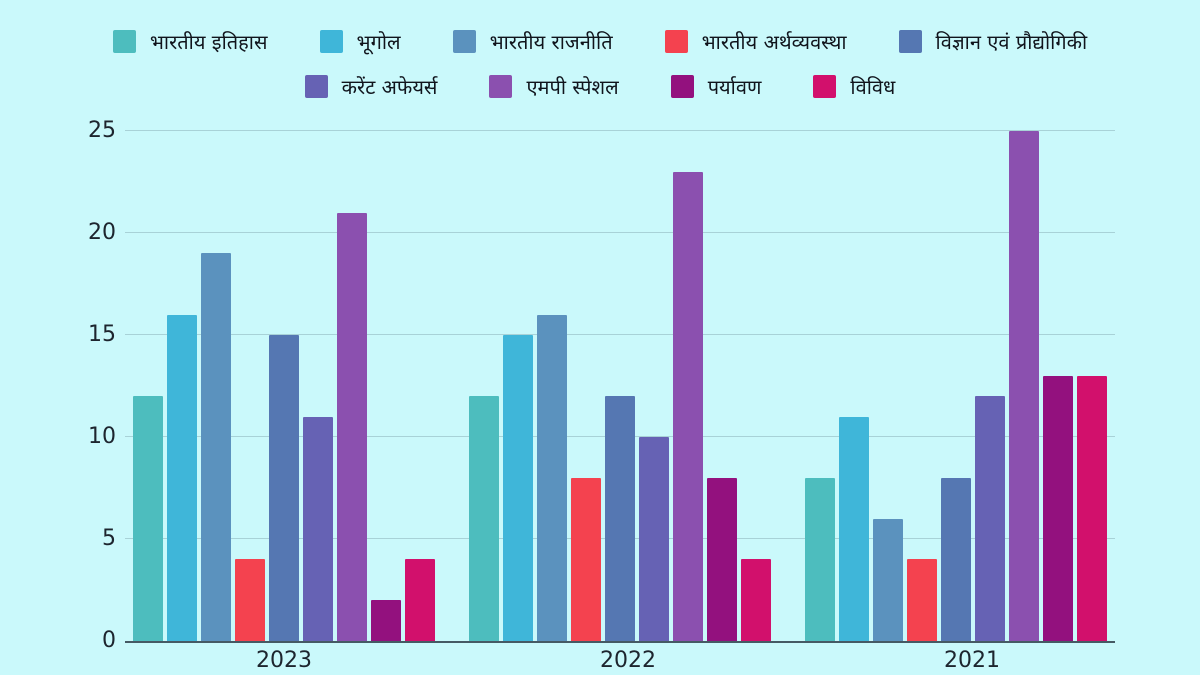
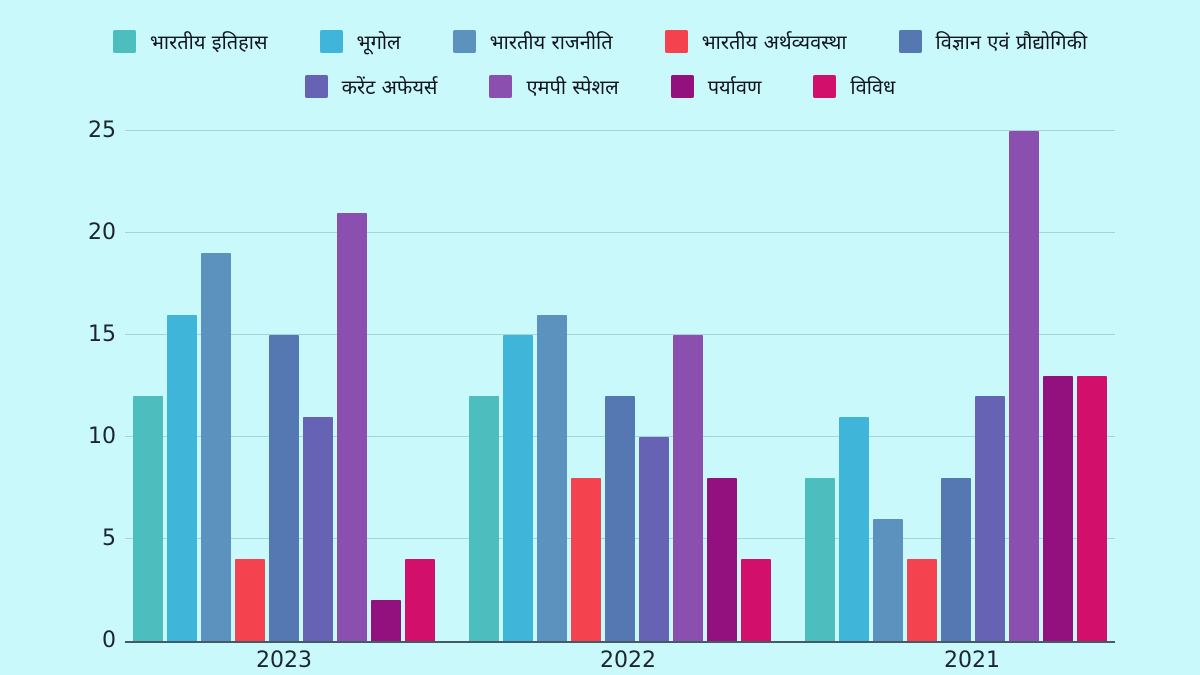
एमपी स्पेशल/2022: 23 -> 15
